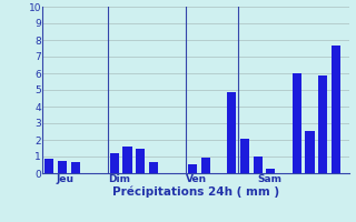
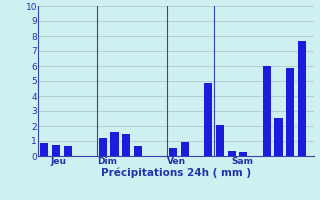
Sam: 1.0 -> 0.3
